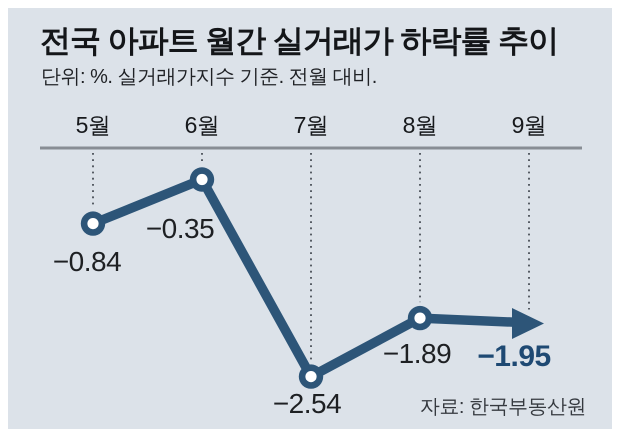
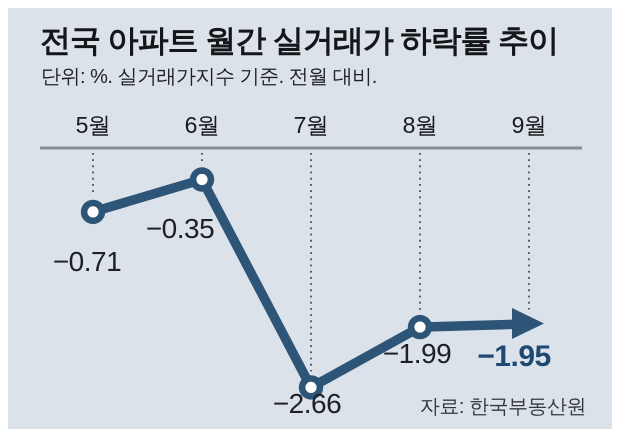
5월: −0.84 -> −0.71
7월: −2.54 -> −2.66
8월: −1.89 -> −1.99
